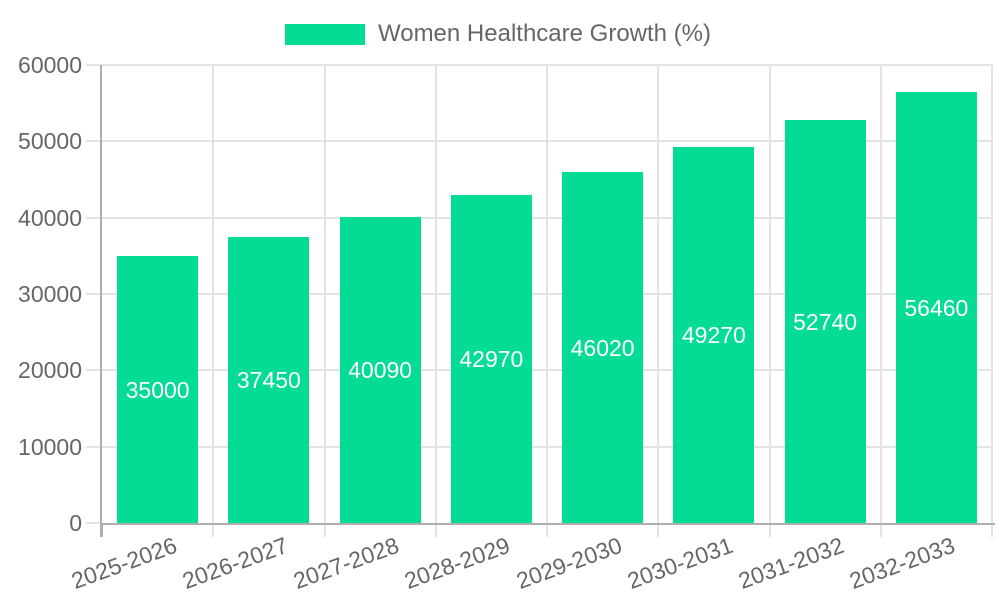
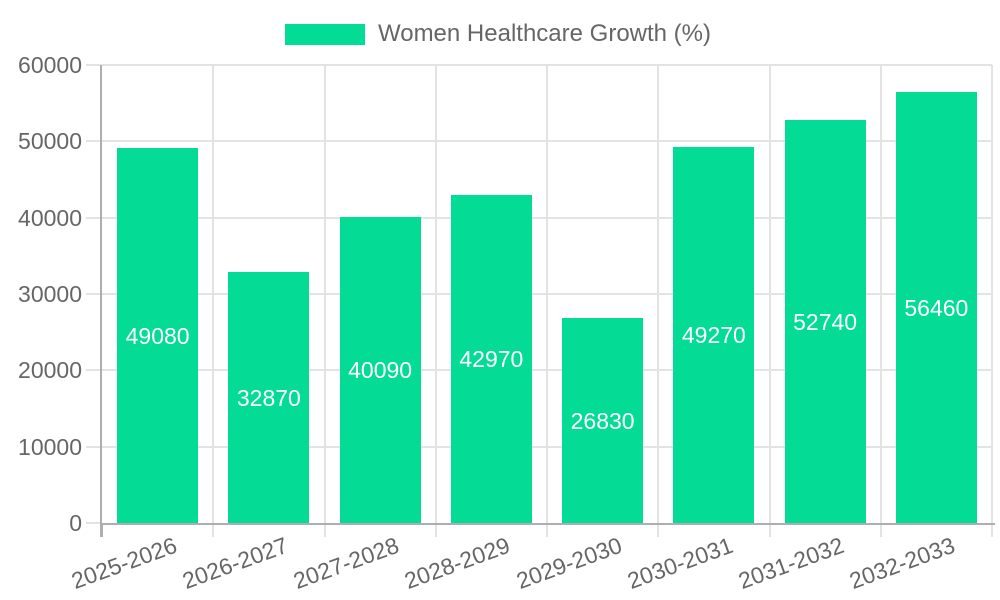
2025-2026: 35000 -> 49080
2026-2027: 37450 -> 32870
2029-2030: 46020 -> 26830
